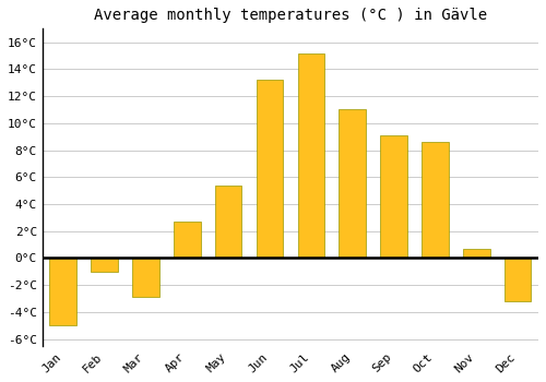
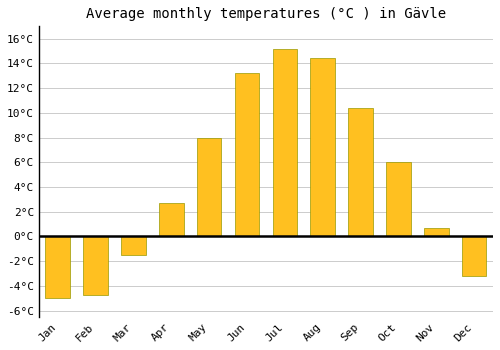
Feb: -1.0°C -> -4.7°C
Mar: -2.9°C -> -1.5°C
May: 5.4°C -> 8.0°C
Aug: 11.0°C -> 14.4°C
Sep: 9.1°C -> 10.4°C
Oct: 8.6°C -> 6.0°C
